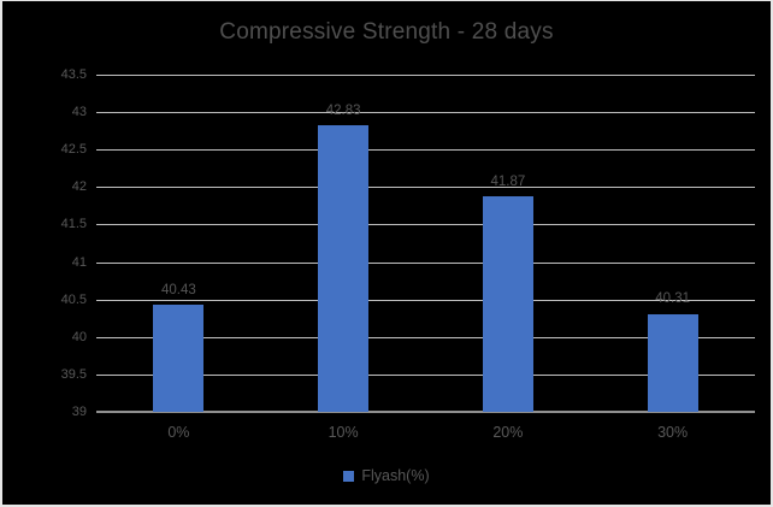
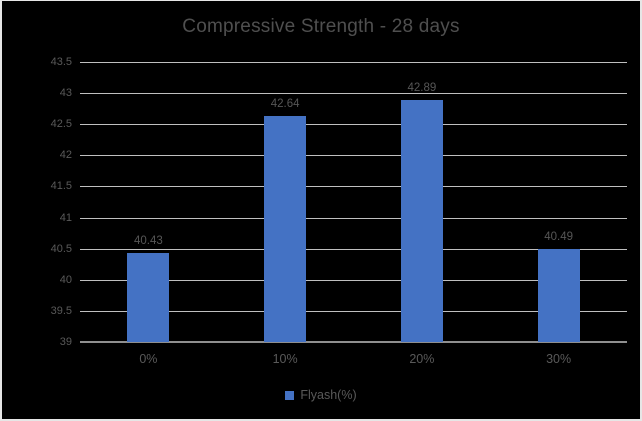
10%: 42.83 -> 42.64
20%: 41.87 -> 42.89
30%: 40.31 -> 40.49
